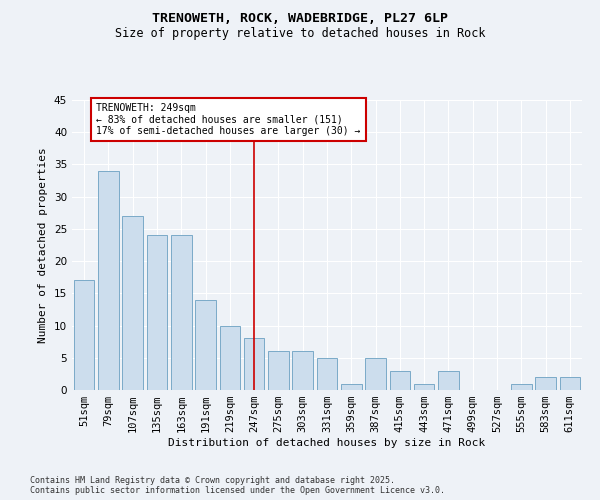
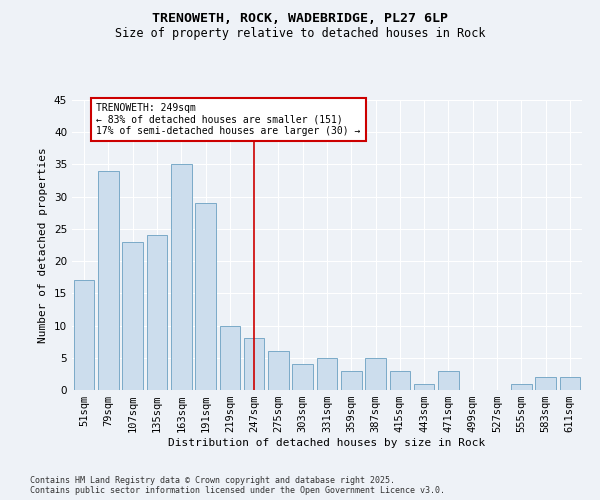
107sqm: 27 -> 23
163sqm: 24 -> 35
191sqm: 14 -> 29
303sqm: 6 -> 4
359sqm: 1 -> 3
